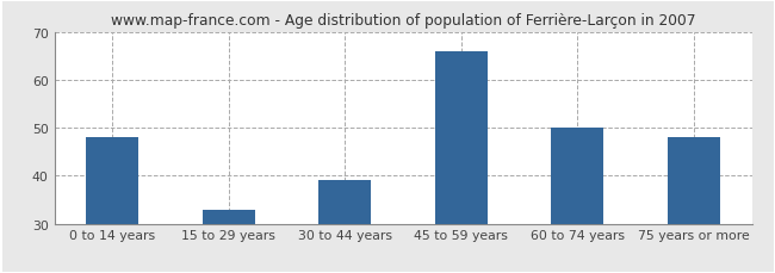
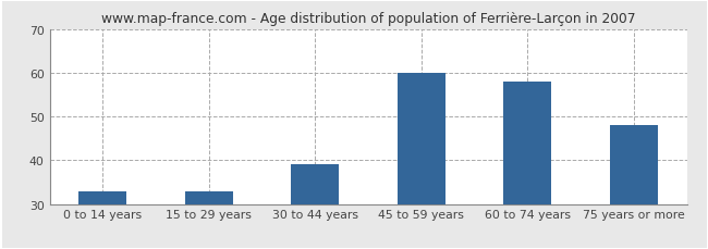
0 to 14 years: 48 -> 33
45 to 59 years: 66 -> 60
60 to 74 years: 50 -> 58
